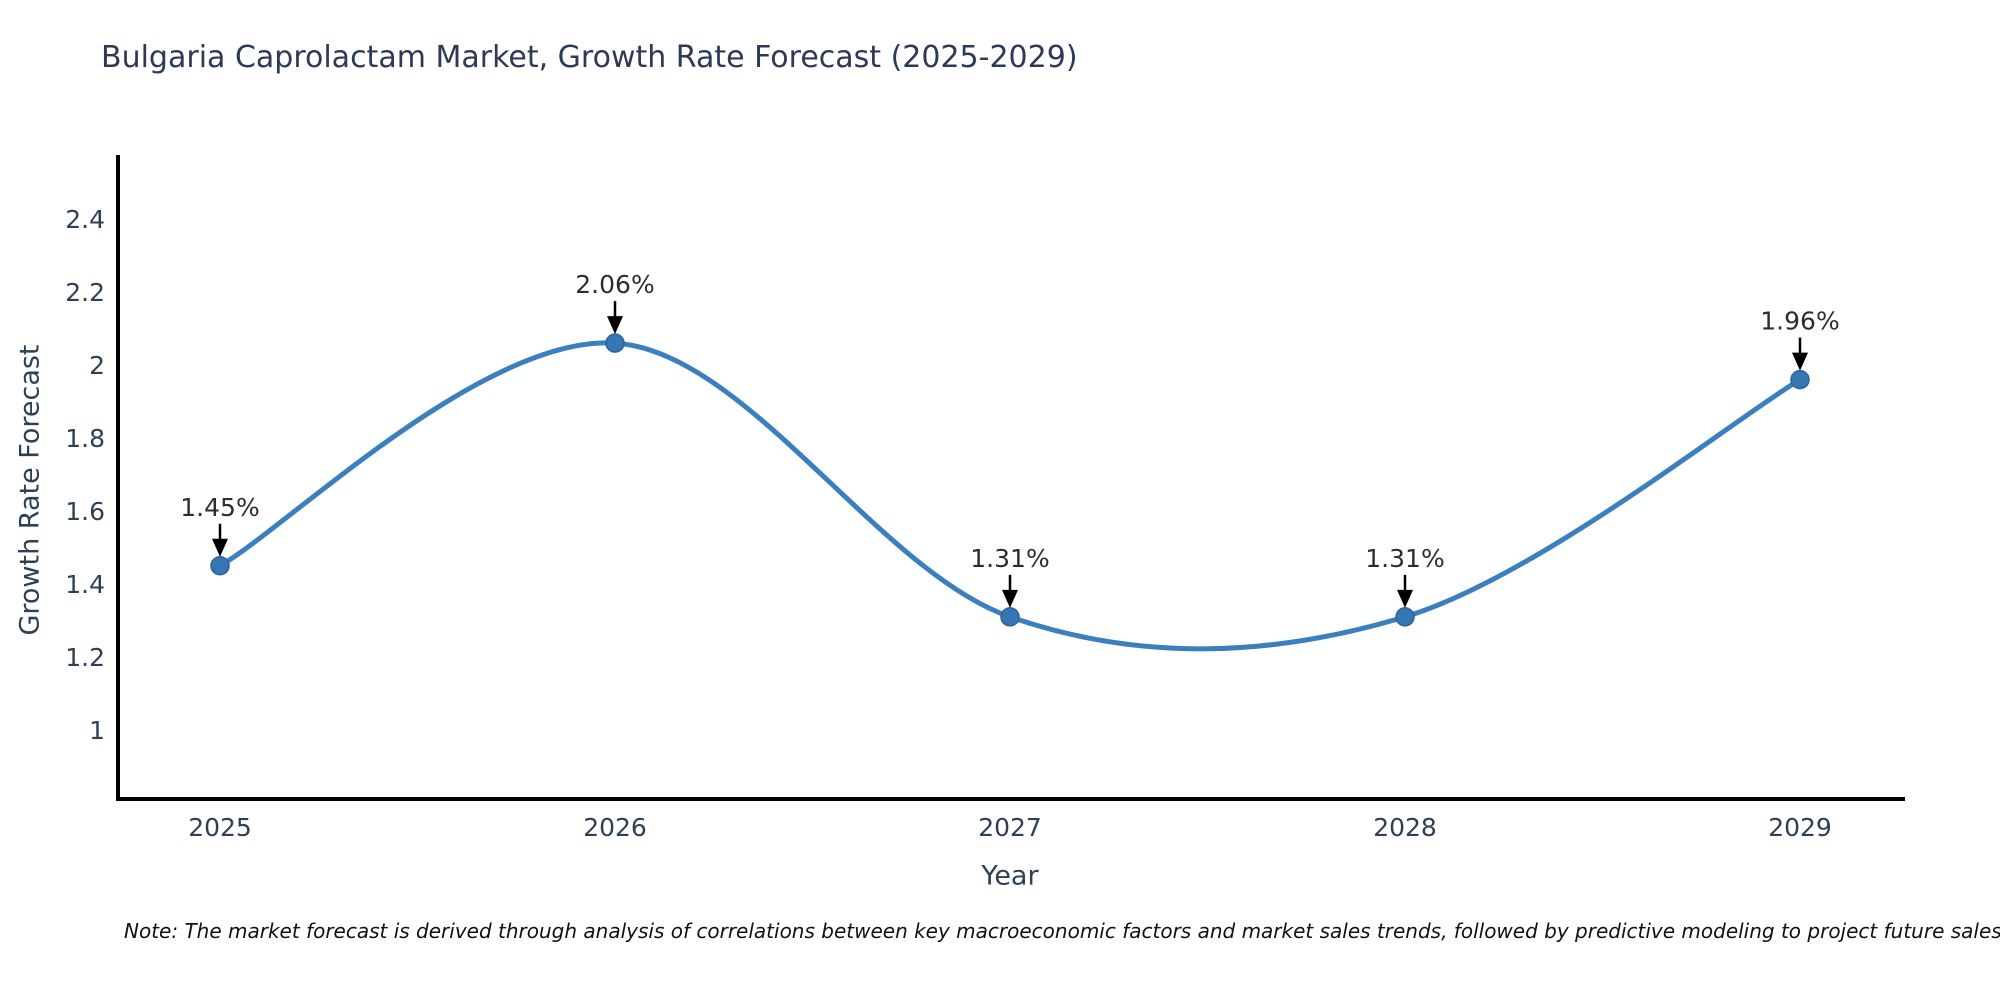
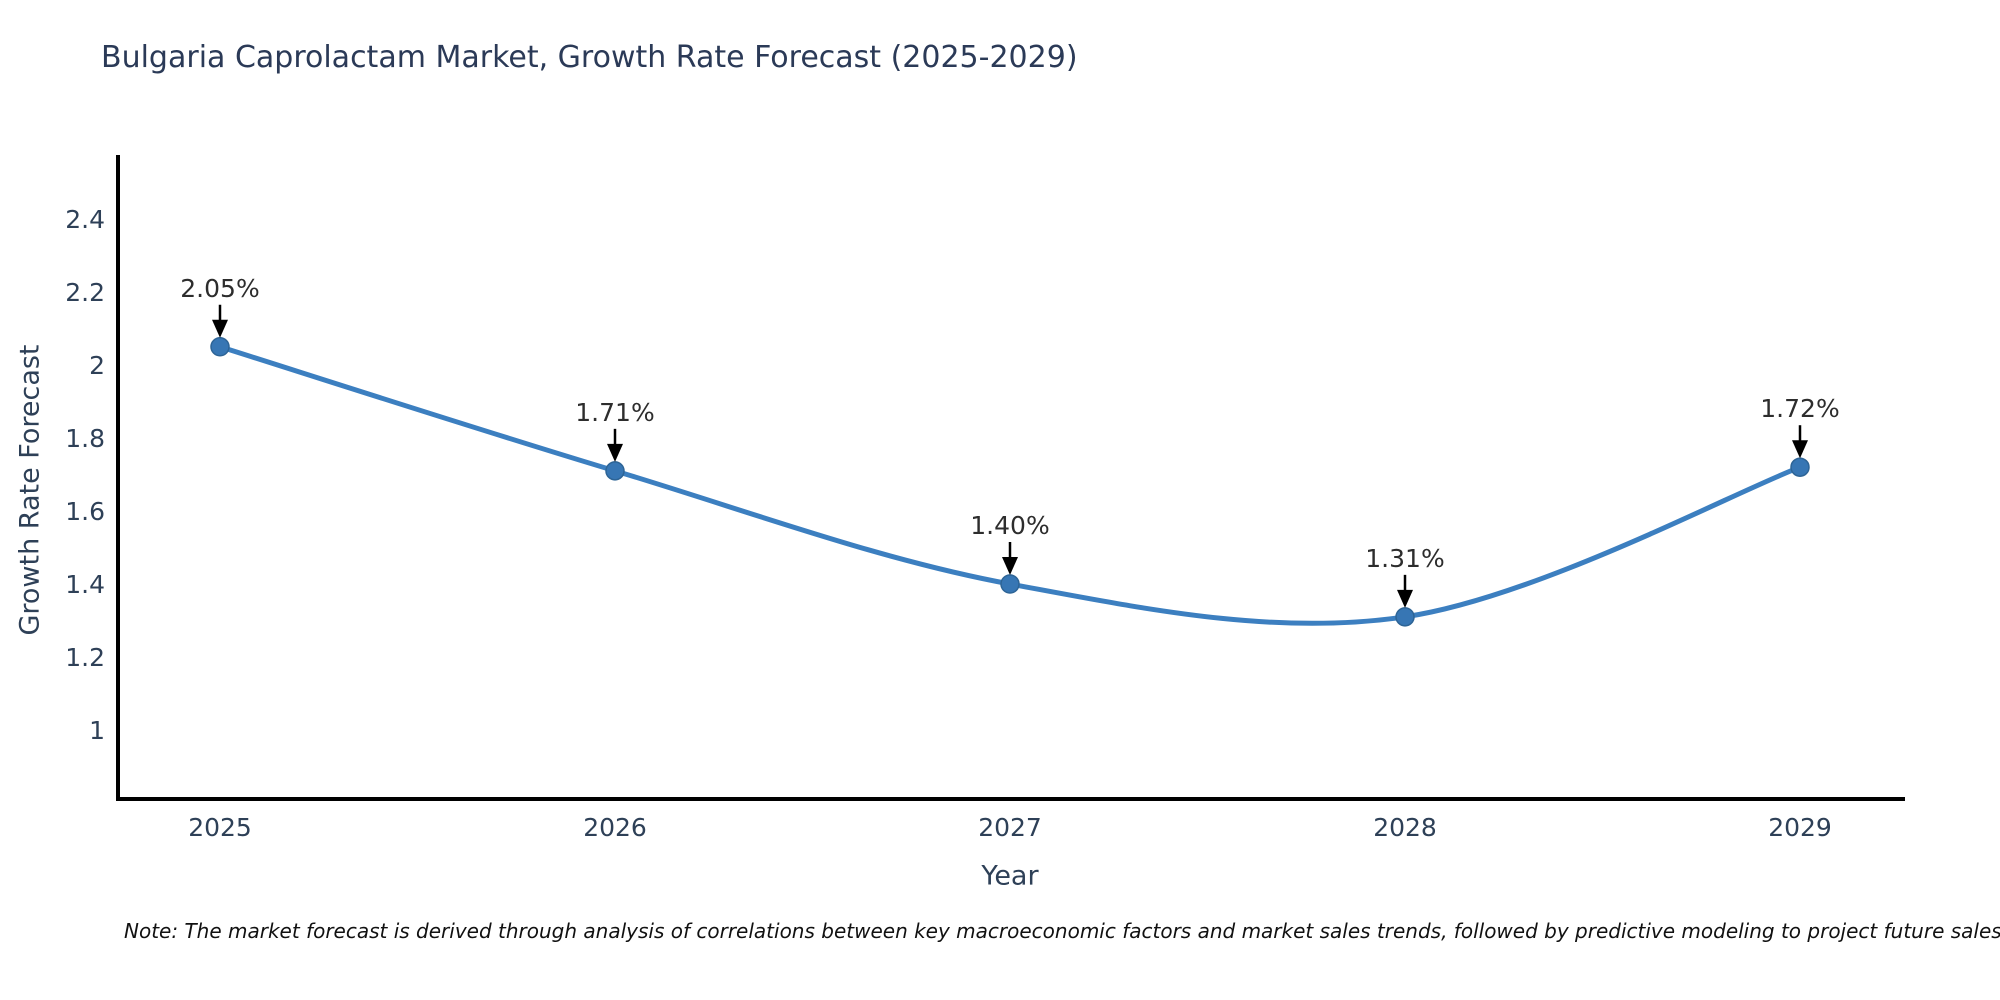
2025: 1.45% -> 2.05%
2026: 2.06% -> 1.71%
2027: 1.31% -> 1.40%
2029: 1.96% -> 1.72%
